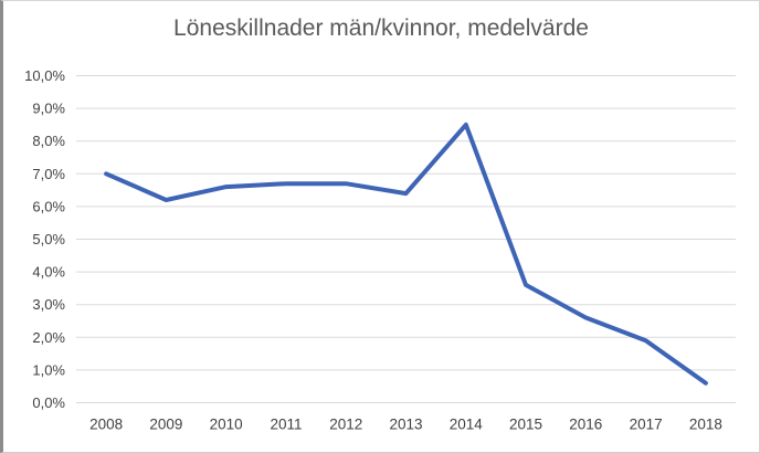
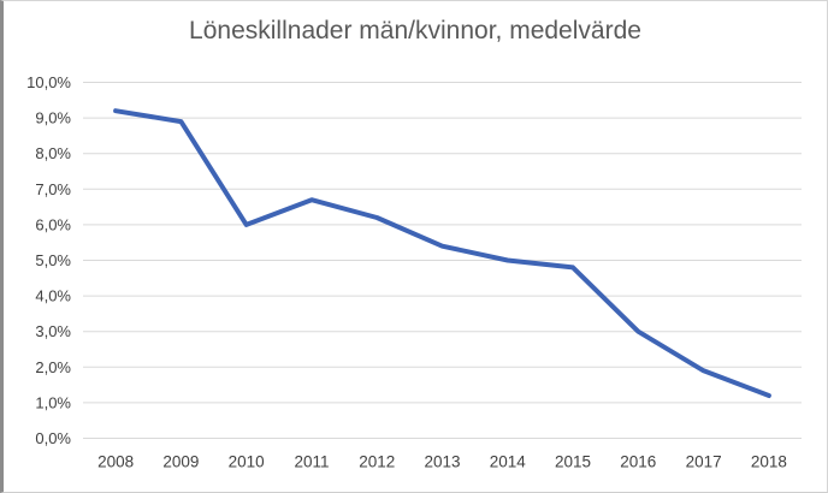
2008: 7,0% -> 9,2%
2009: 6,2% -> 8,9%
2010: 6,6% -> 6,0%
2012: 6,7% -> 6,2%
2013: 6,4% -> 5,4%
2014: 8,5% -> 5,0%
2015: 3,6% -> 4,8%
2016: 2,6% -> 3,0%
2018: 0,6% -> 1,2%
